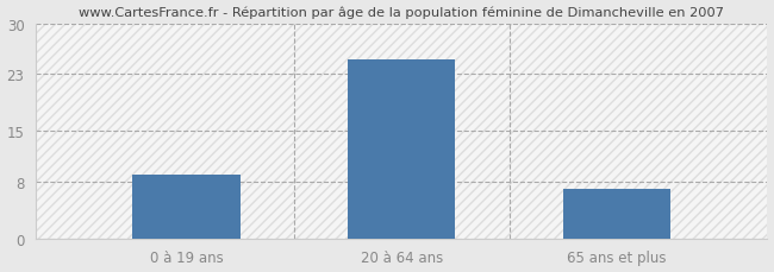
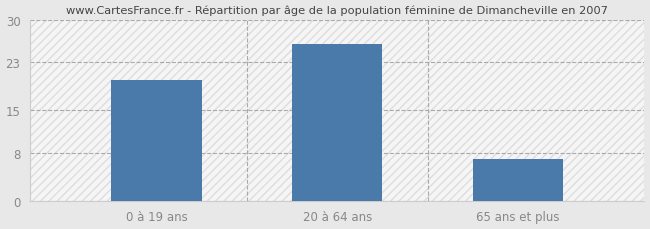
0 à 19 ans: 9 -> 20
20 à 64 ans: 25 -> 26
